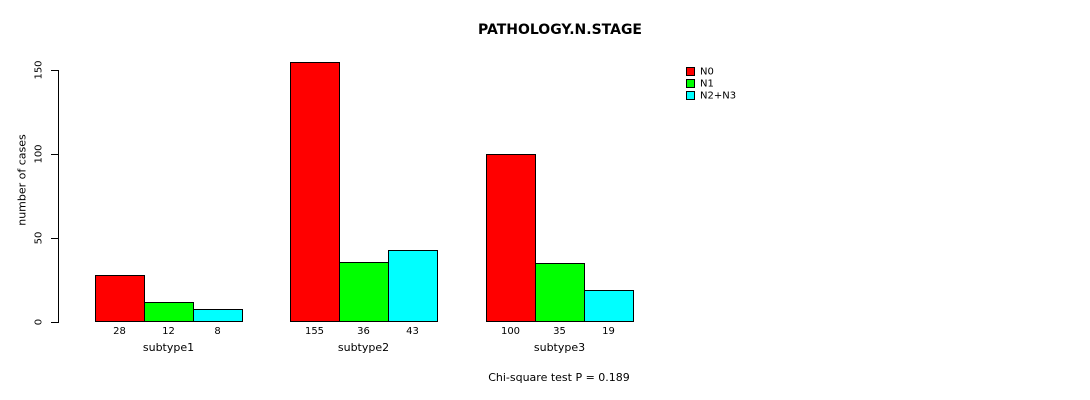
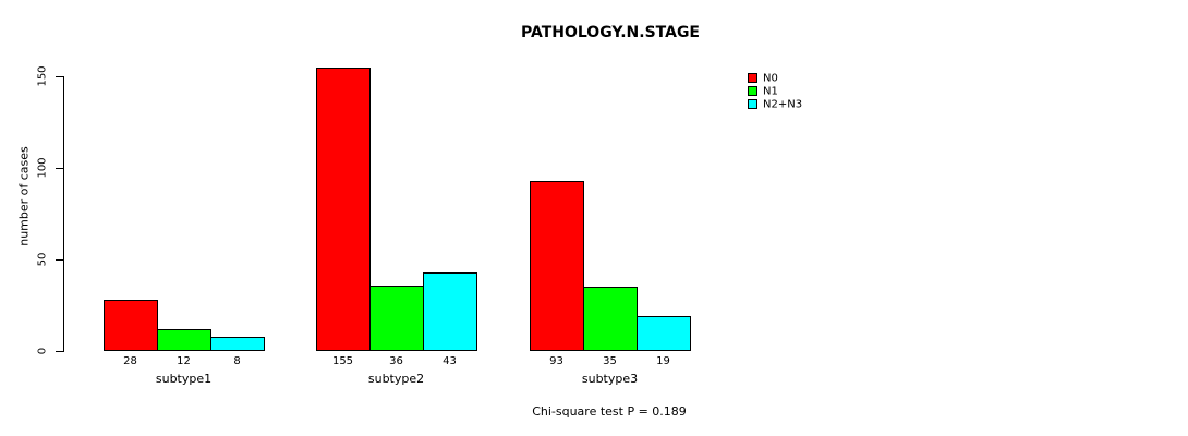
N0/subtype3: 100 -> 93
